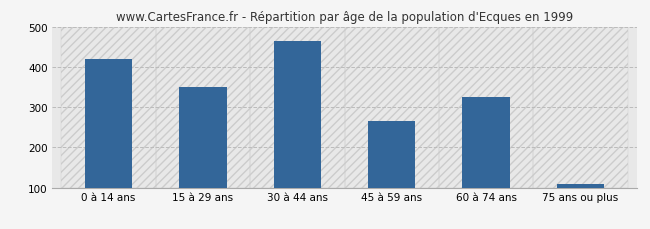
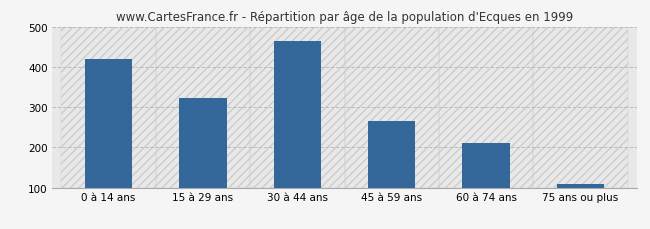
15 à 29 ans: 350 -> 323
60 à 74 ans: 325 -> 210
